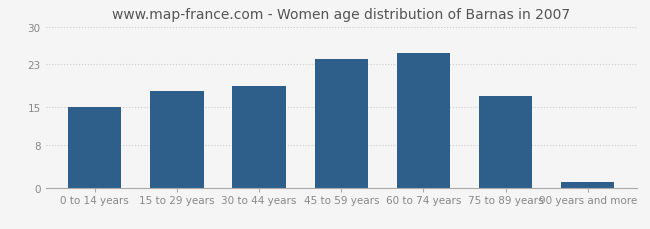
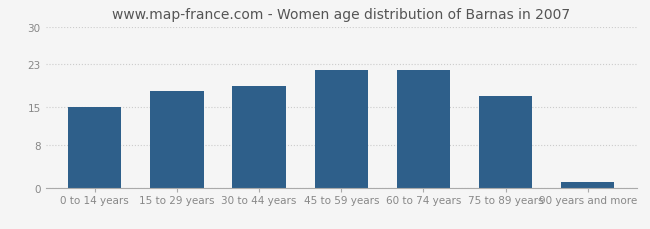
45 to 59 years: 24 -> 22
60 to 74 years: 25 -> 22
